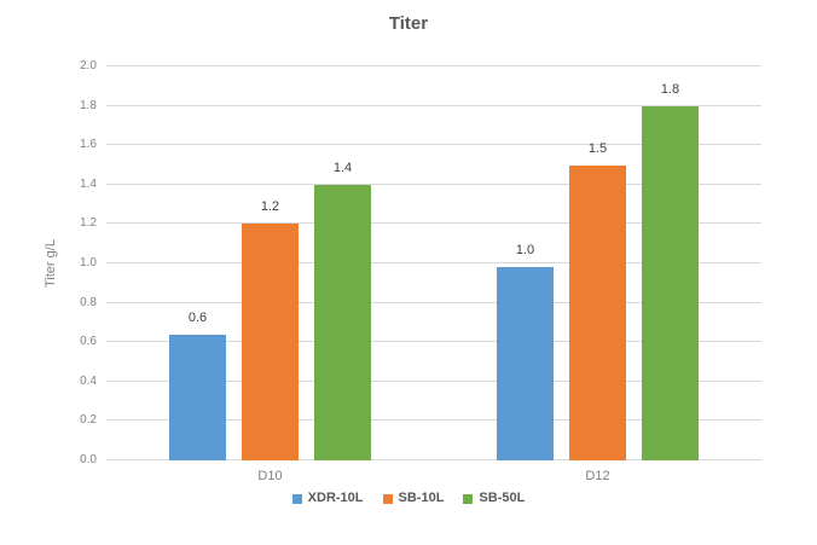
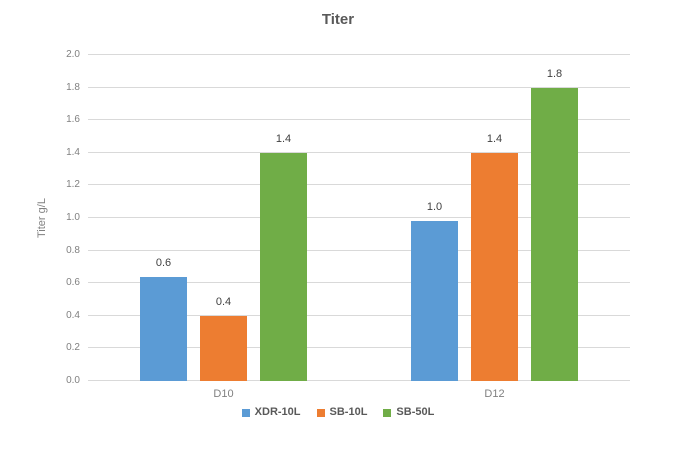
SB-10L/D10: 1.2 -> 0.4
SB-10L/D12: 1.5 -> 1.4
